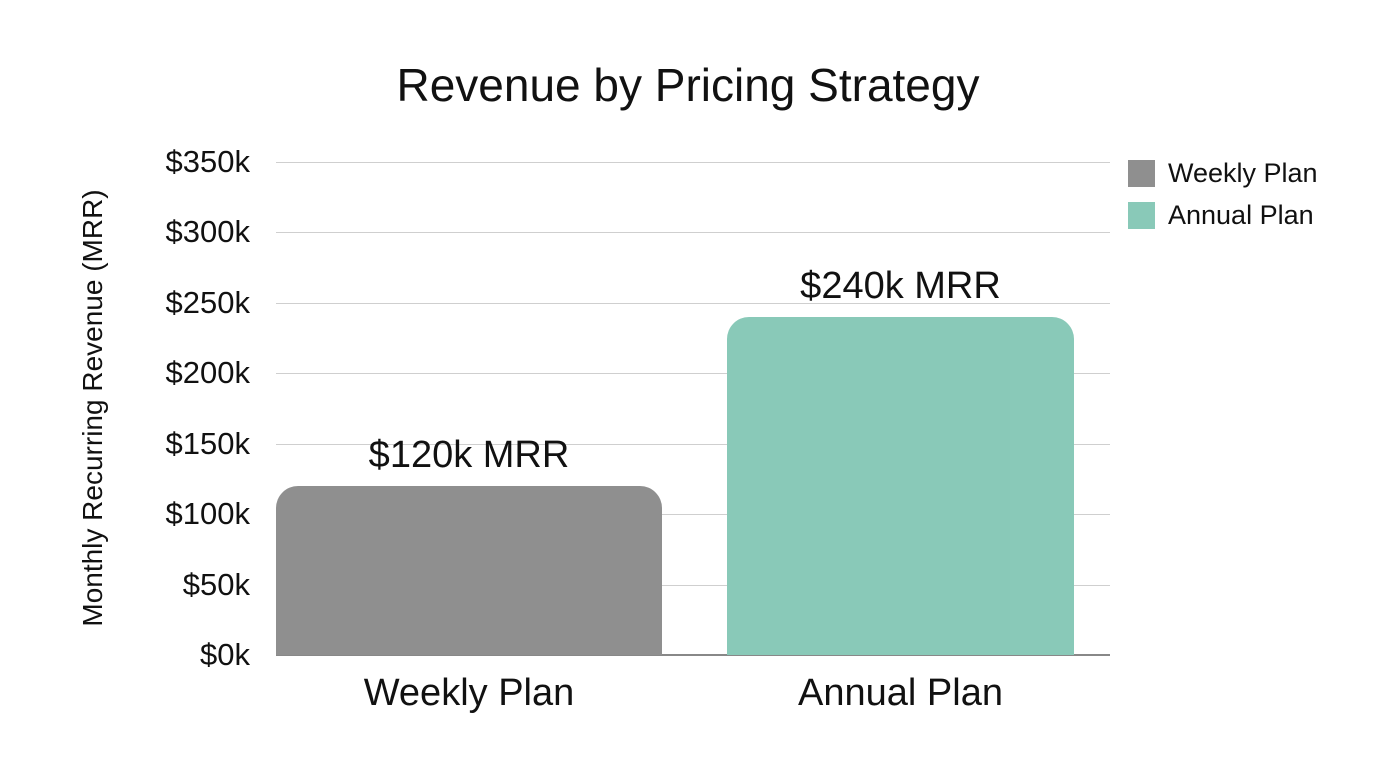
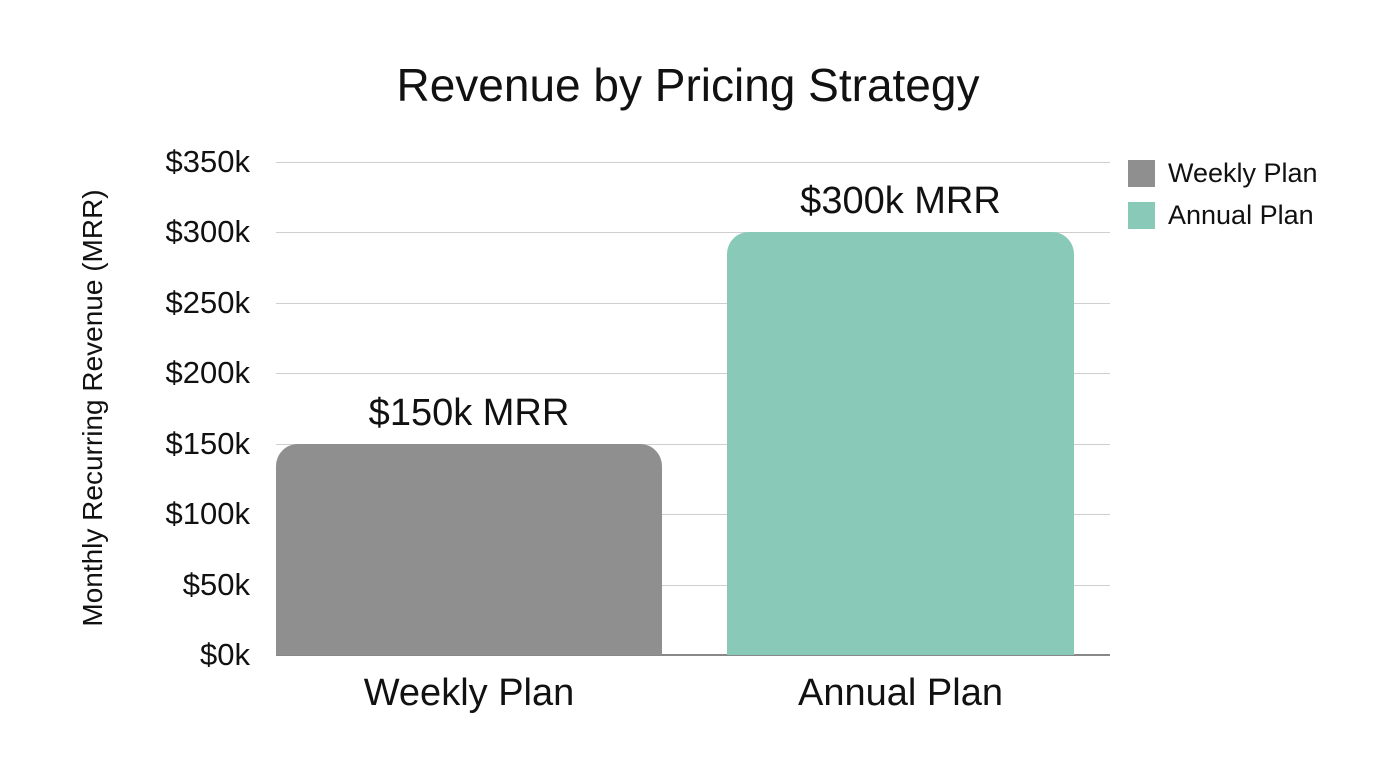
Weekly Plan: $120k -> $150k
Annual Plan: $240k -> $300k
